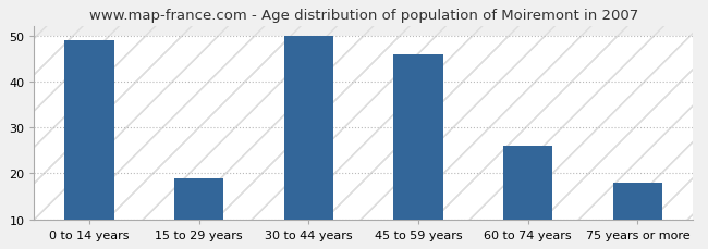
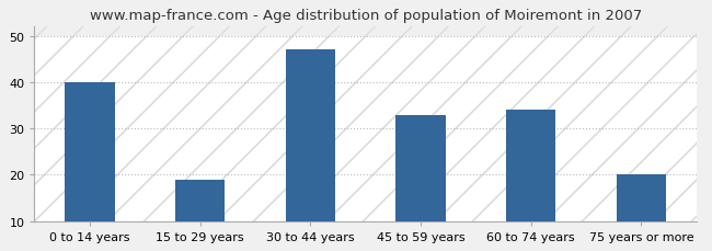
0 to 14 years: 49 -> 40
30 to 44 years: 50 -> 47
45 to 59 years: 46 -> 33
60 to 74 years: 26 -> 34
75 years or more: 18 -> 20
